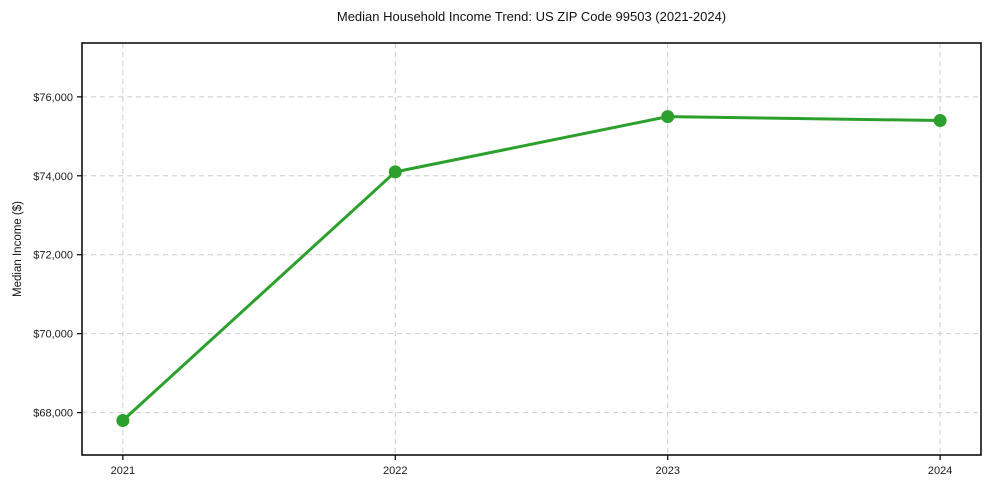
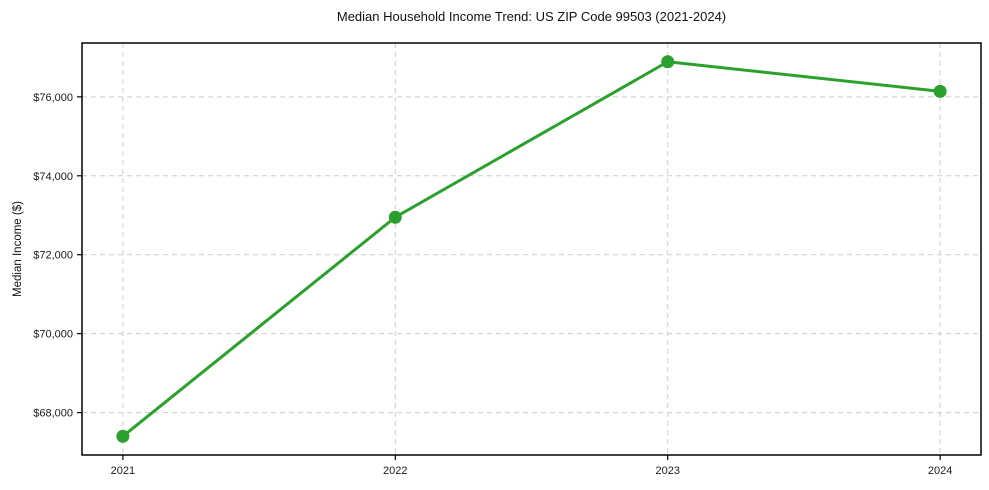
2021: $67800 -> $67400
2022: $74100 -> $73000
2023: $75500 -> $76900
2024: $75400 -> $76100
